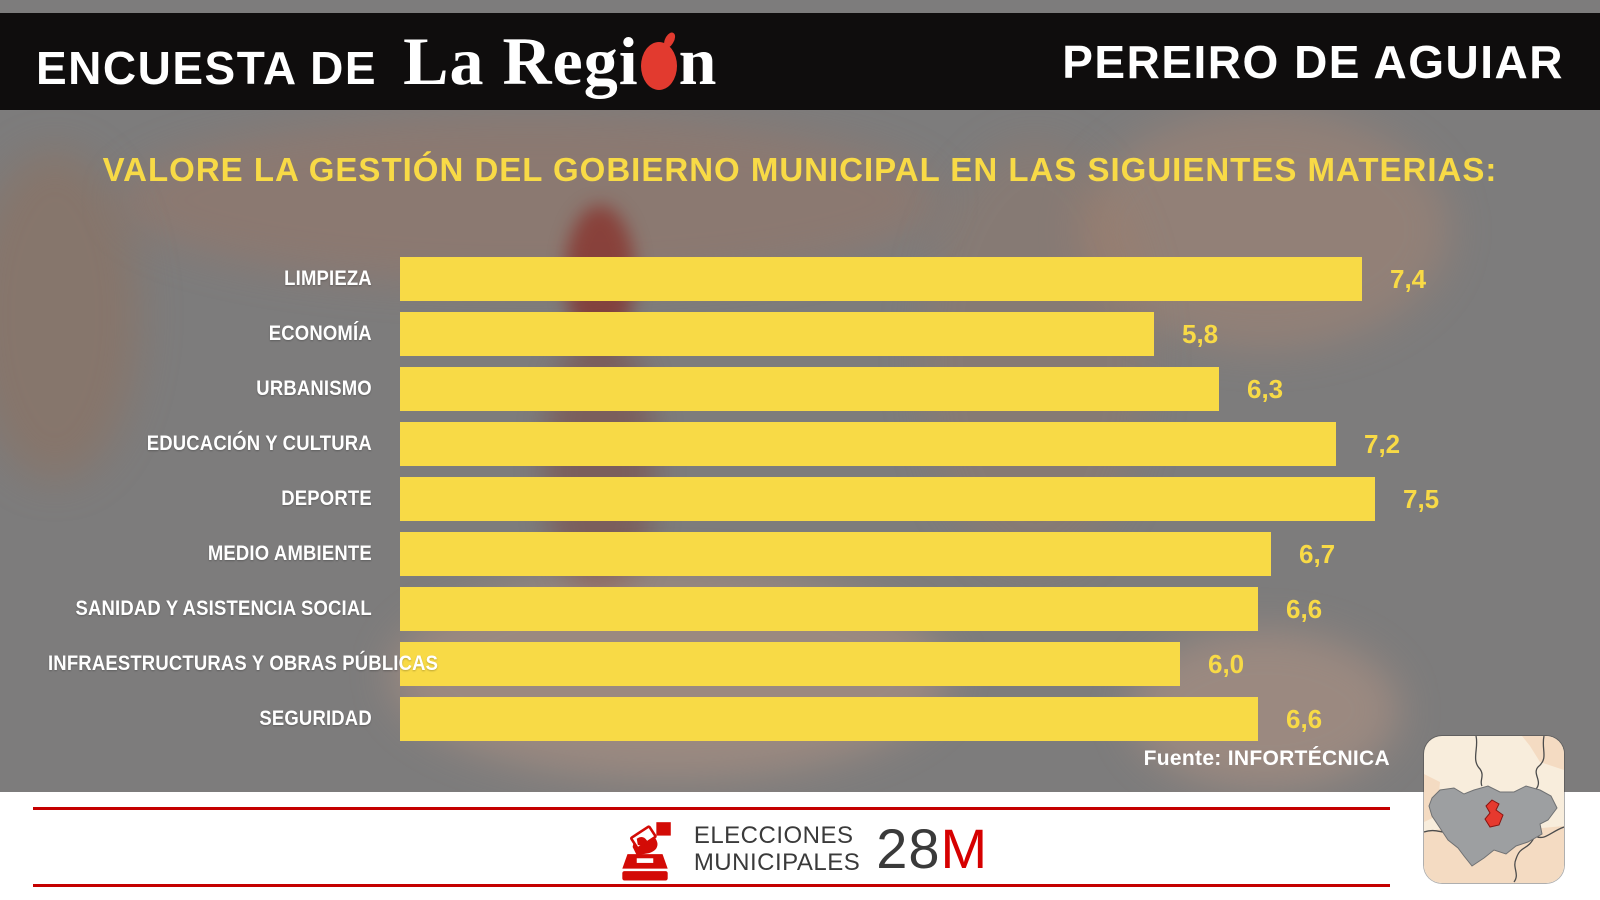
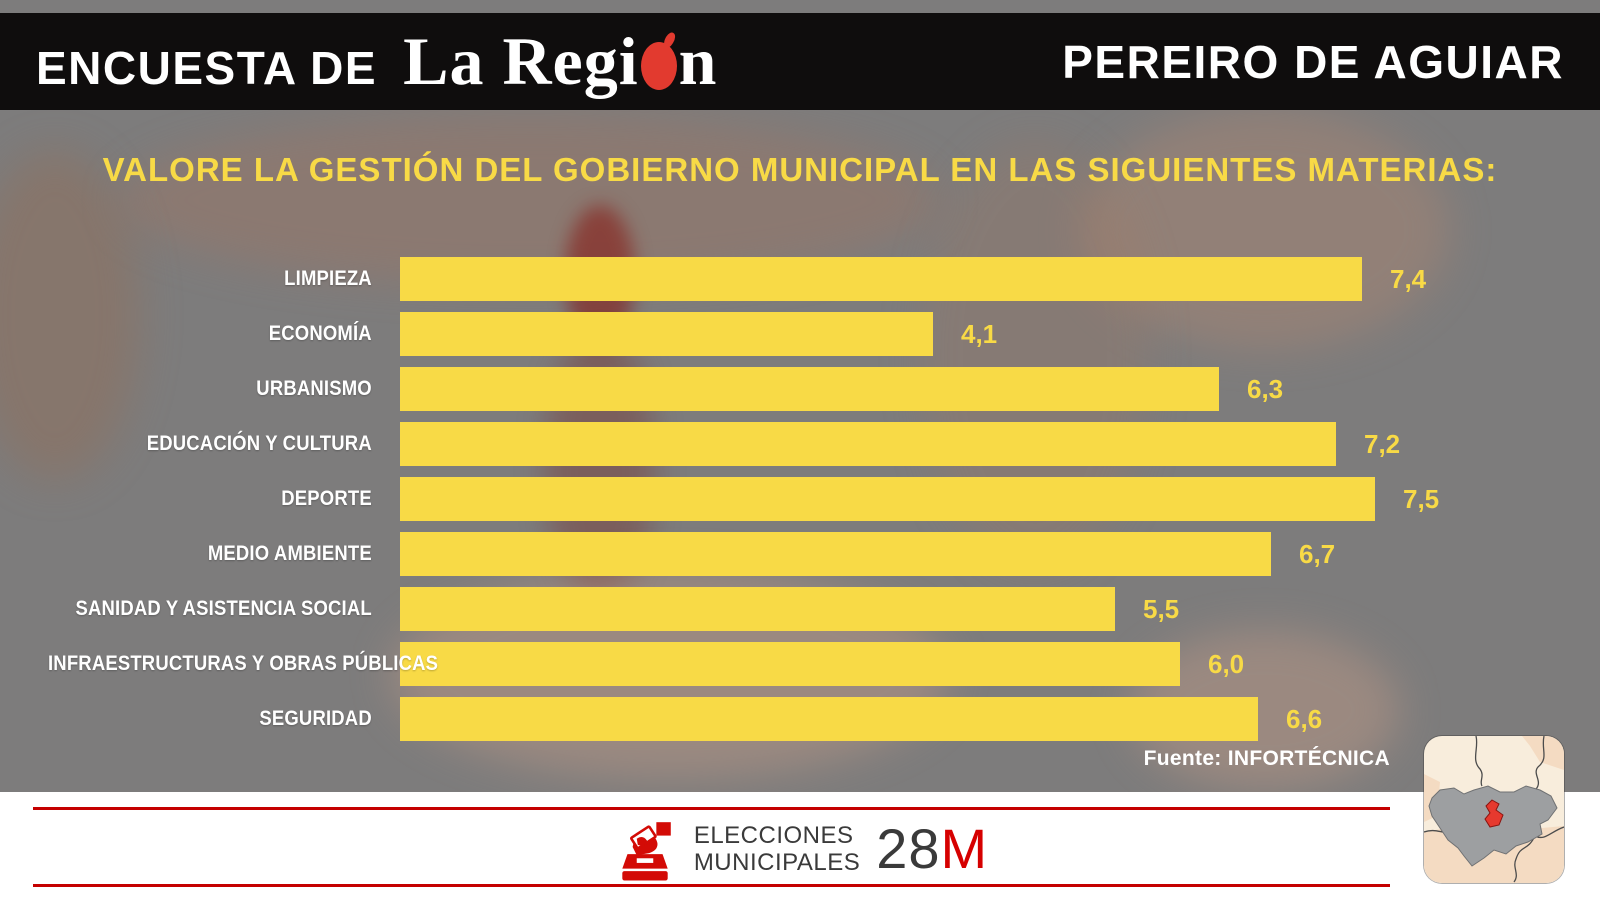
ECONOMÍA: 5,8 -> 4,1
SANIDAD Y ASISTENCIA SOCIAL: 6,6 -> 5,5
